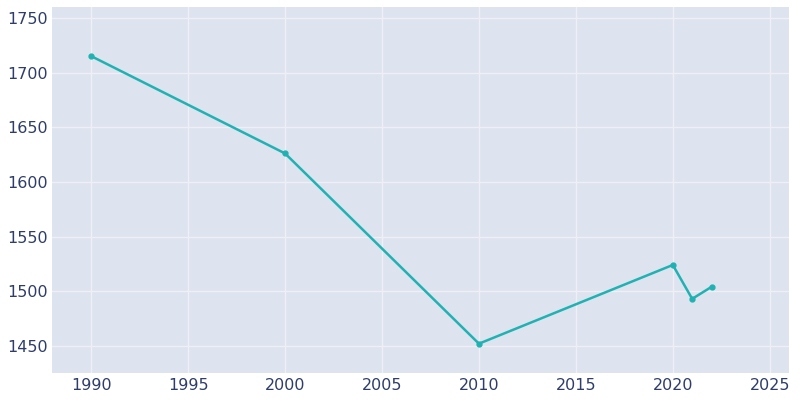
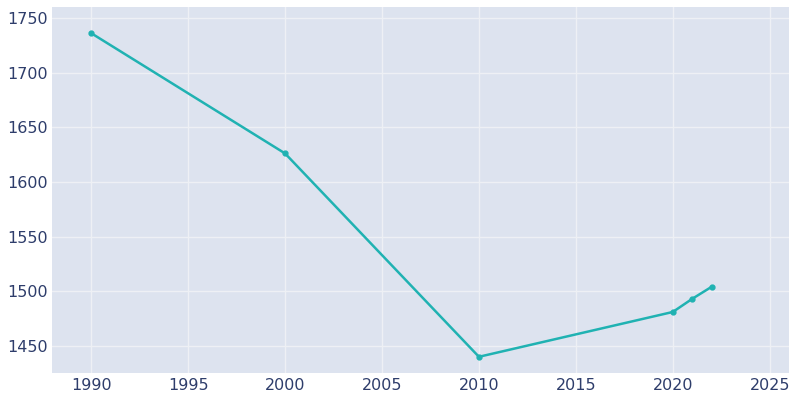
1990: 1715 -> 1736
2010: 1452 -> 1440
2020: 1524 -> 1481
